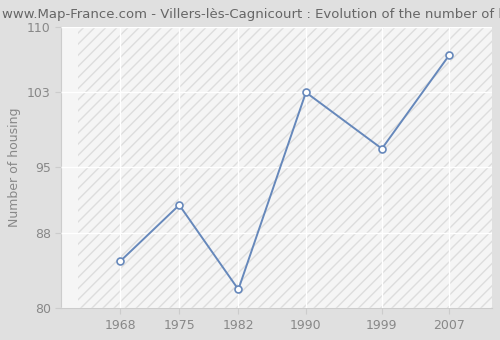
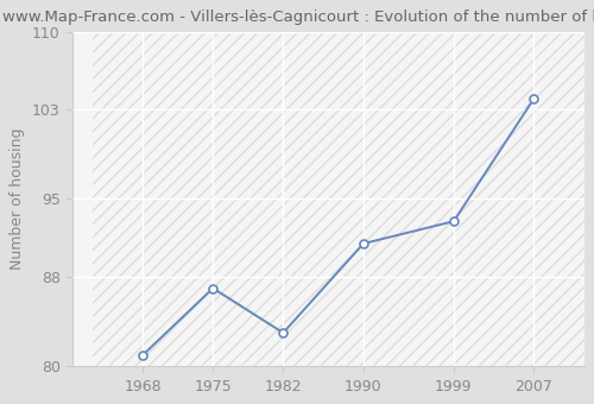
1968: 85 -> 81
1975: 91 -> 87
1982: 82 -> 83
1990: 103 -> 91
1999: 97 -> 93
2007: 107 -> 104
